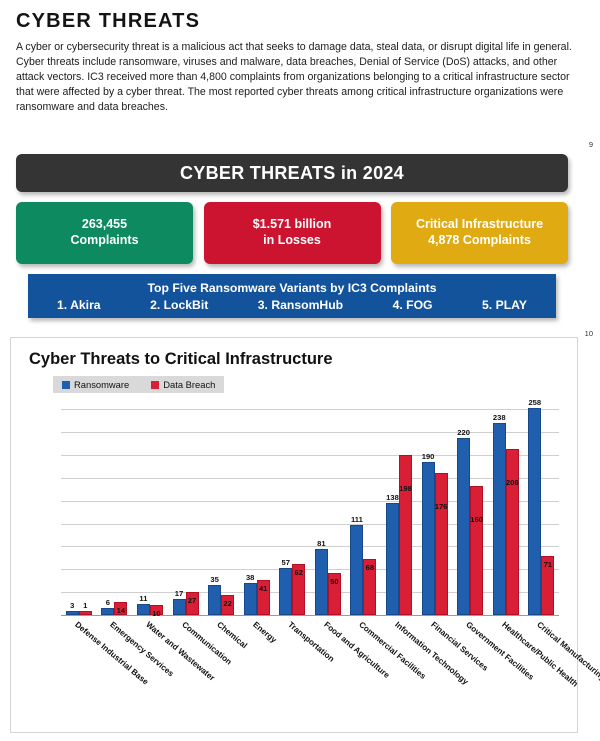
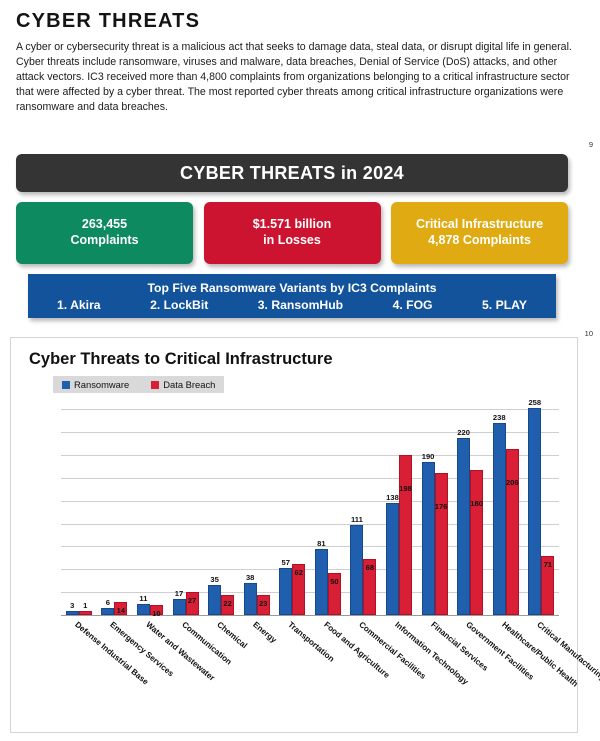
Data Breach/Energy: 41 -> 23
Data Breach/Government Facilities: 160 -> 180
